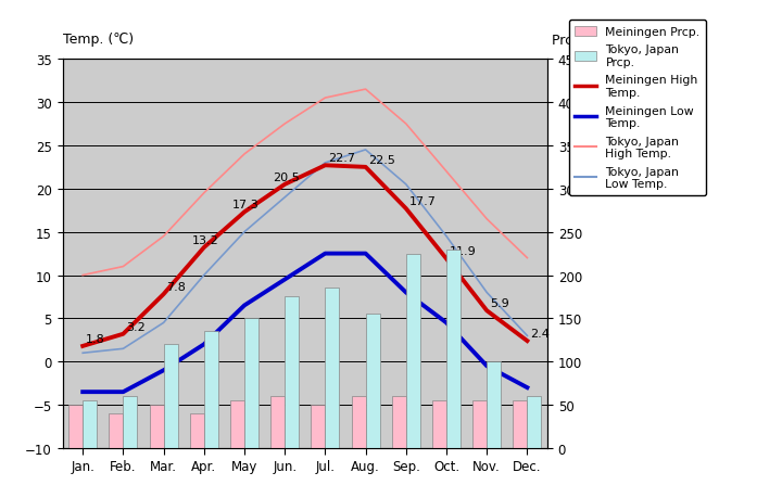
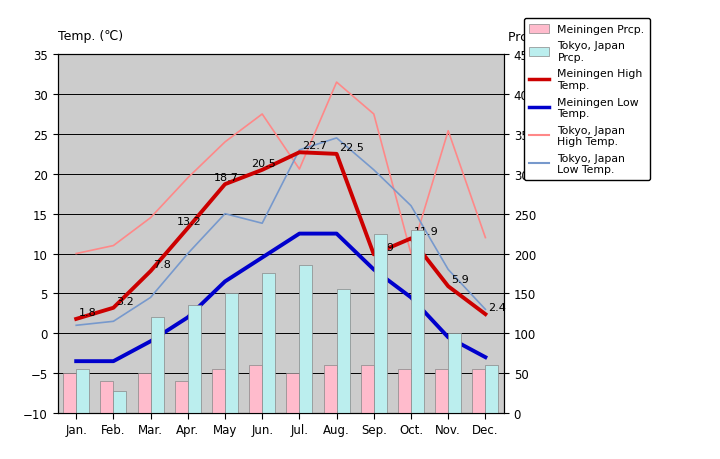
Tokyo, Japan Prcp./Feb.: 60 -> 28
Meiningen High Temp./May: 17.3 -> 18.7
Tokyo, Japan Low Temp./Jun.: 19.0 -> 13.8
Tokyo, Japan High Temp./Jul.: 30.5 -> 20.6
Meiningen High Temp./Sep.: 17.7 -> 9.9
Tokyo, Japan High Temp./Oct.: 22.0 -> 10.0
Tokyo, Japan Low Temp./Oct.: 14.5 -> 16.0
Tokyo, Japan High Temp./Nov.: 16.5 -> 25.4
